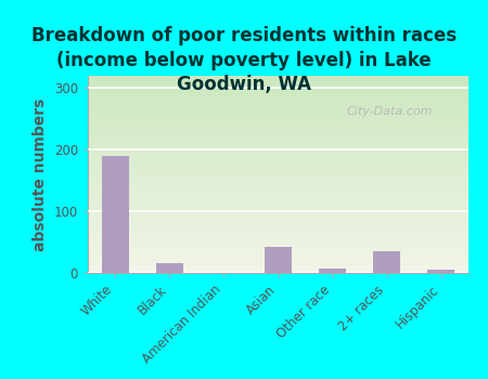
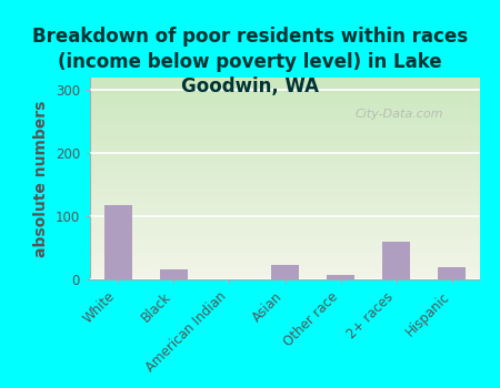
White: 190 -> 118
Asian: 42 -> 22
2+ races: 35 -> 60
Hispanic: 5 -> 20
